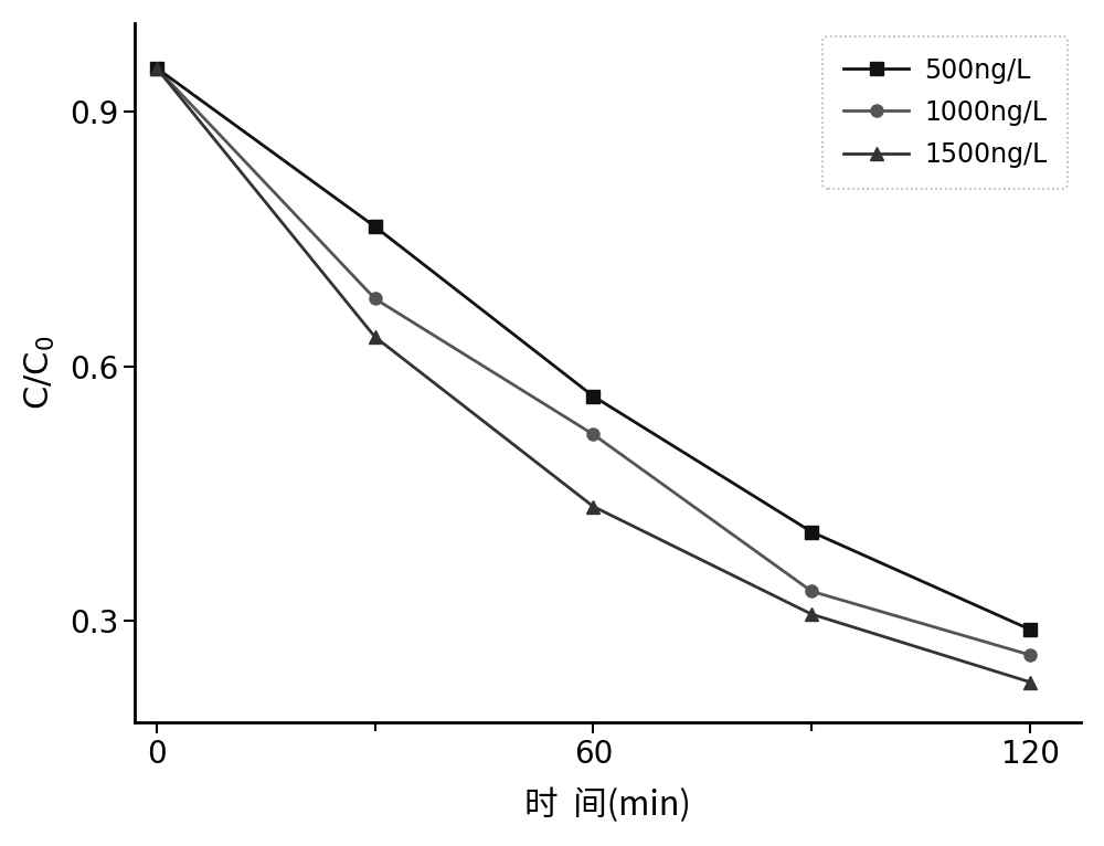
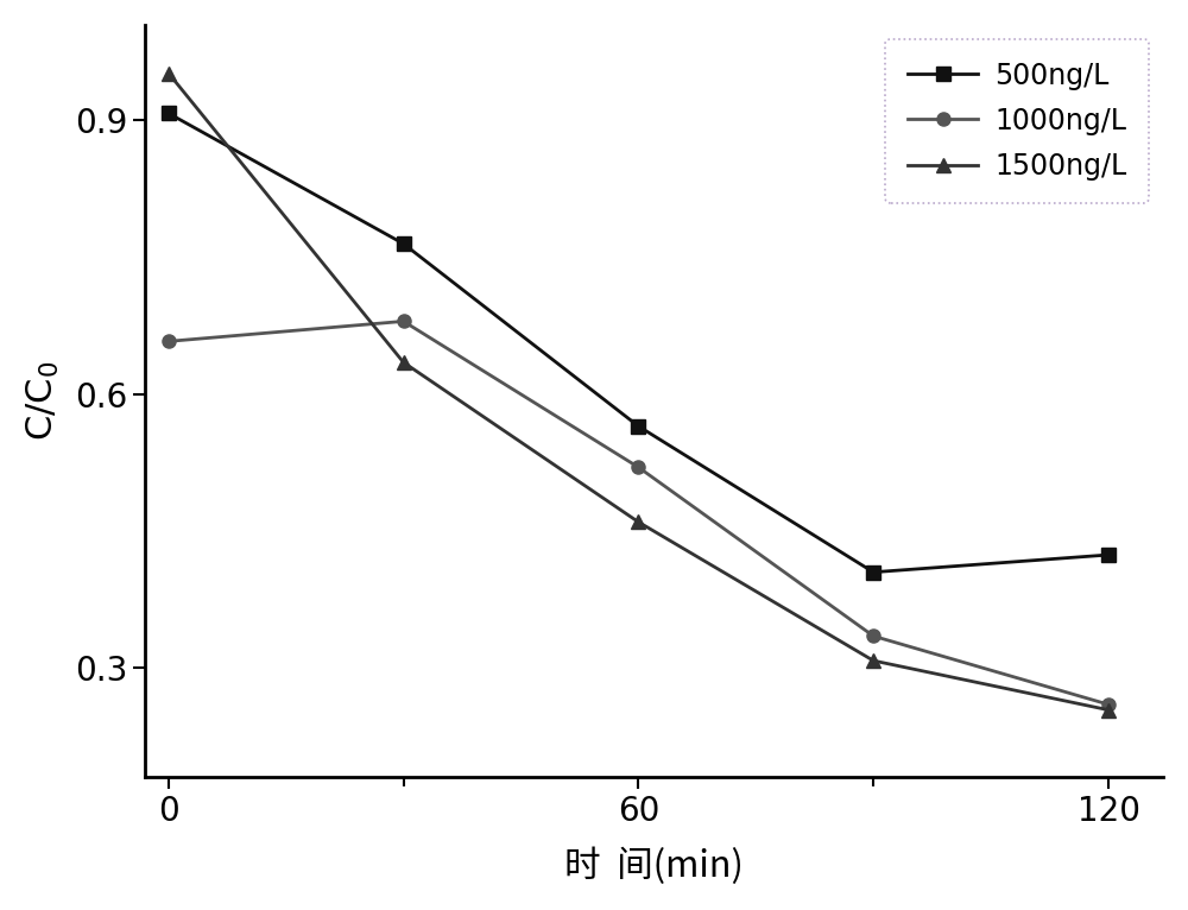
500ng/L/0: 0.952 -> 0.908
1000ng/L/0: 0.952 -> 0.658
1500ng/L/60: 0.435 -> 0.460
500ng/L/120: 0.290 -> 0.424
1500ng/L/120: 0.228 -> 0.254
